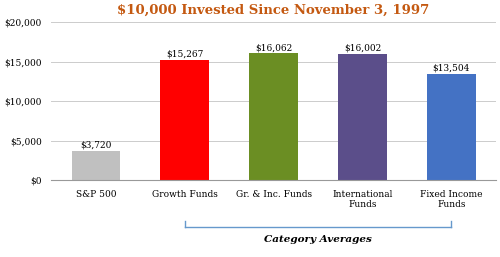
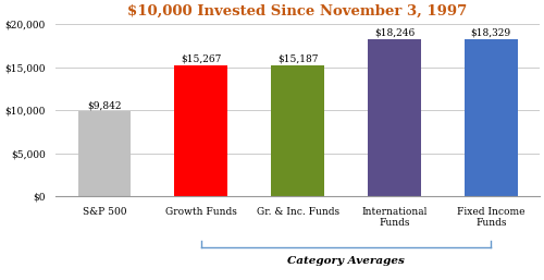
S&P 500: $3,720 -> $9,842
Gr. & Inc. Funds: $16,062 -> $15,187
International Funds: $16,002 -> $18,246
Fixed Income Funds: $13,504 -> $18,329
